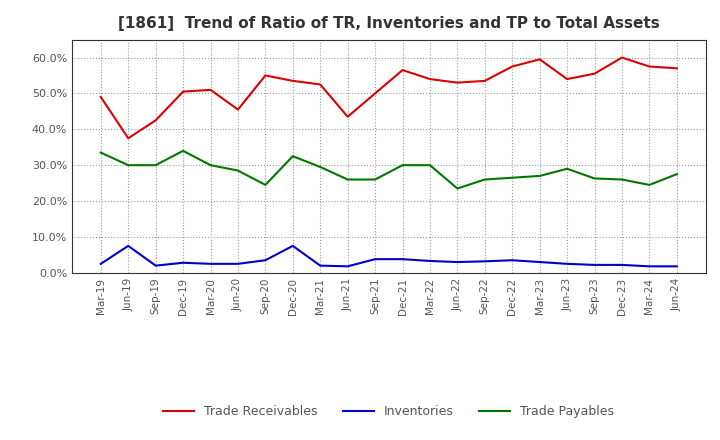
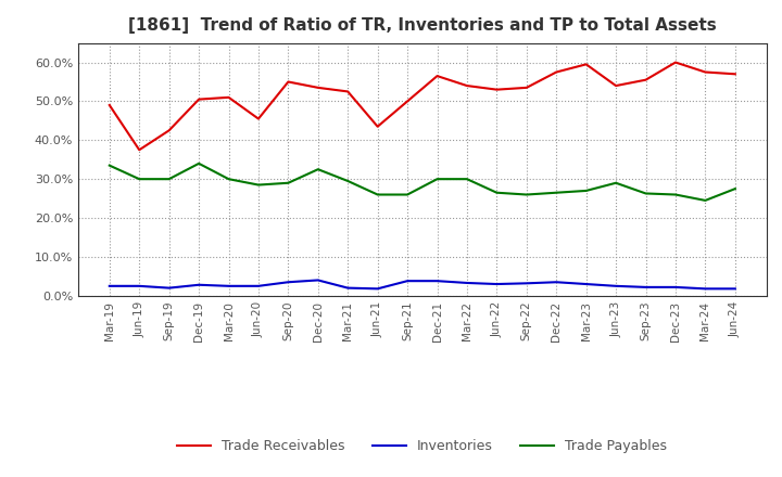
Inventories/Jun-19: 7.5% -> 2.5%
Trade Payables/Sep-20: 24.5% -> 29.0%
Inventories/Dec-20: 7.5% -> 4.0%
Trade Payables/Jun-22: 23.5% -> 26.5%
